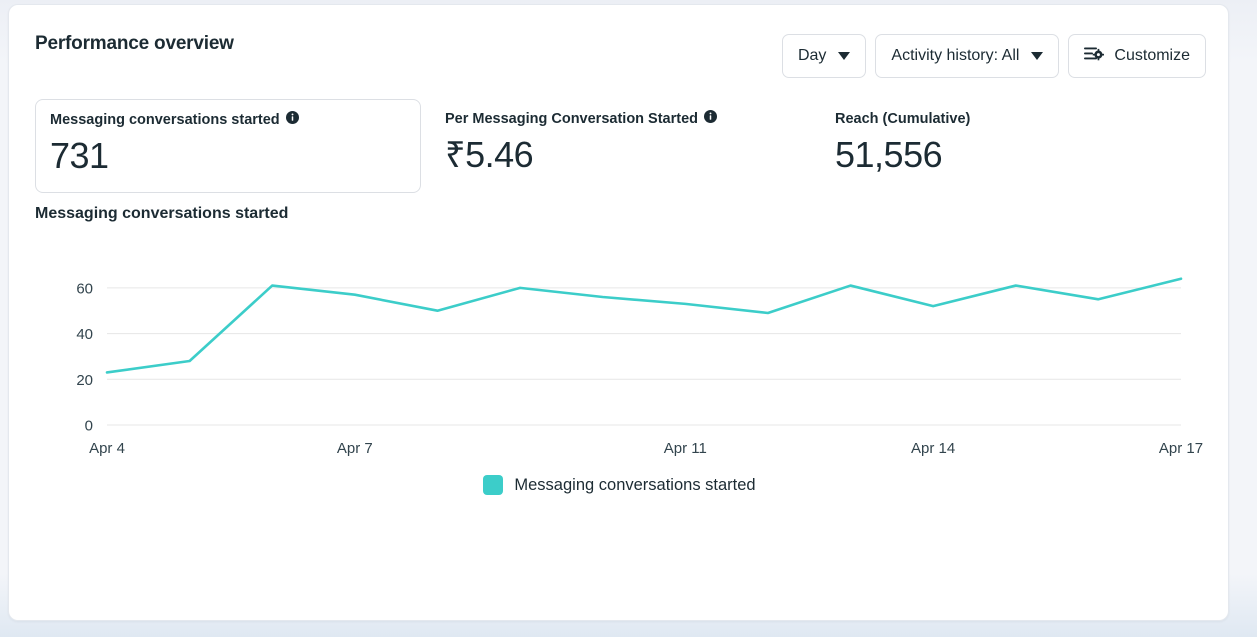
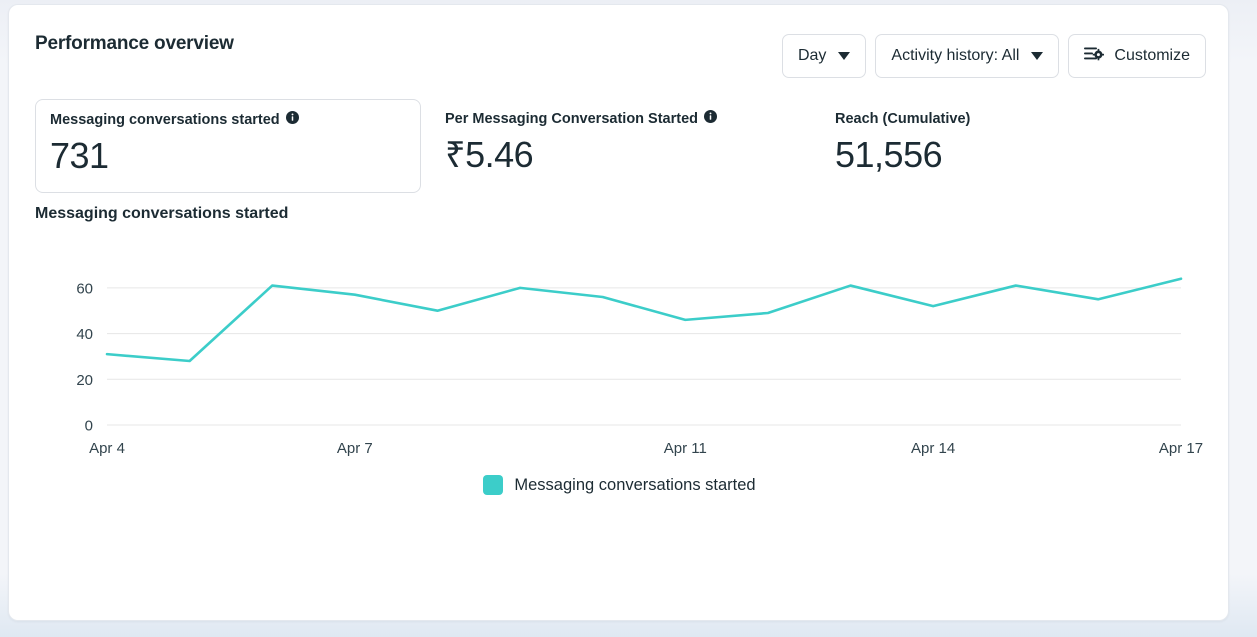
Apr 4: 23 -> 31
Apr 11: 53 -> 46
